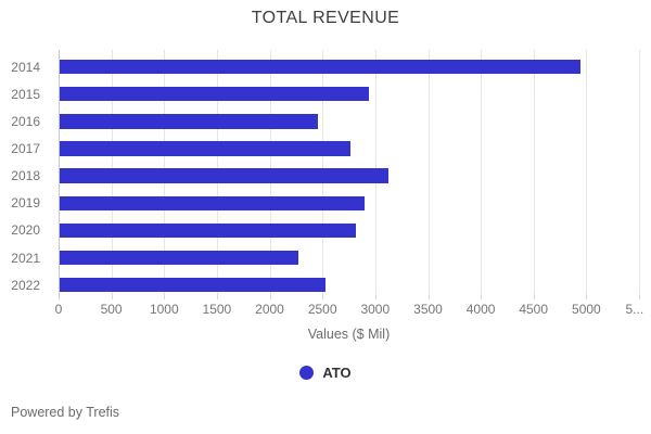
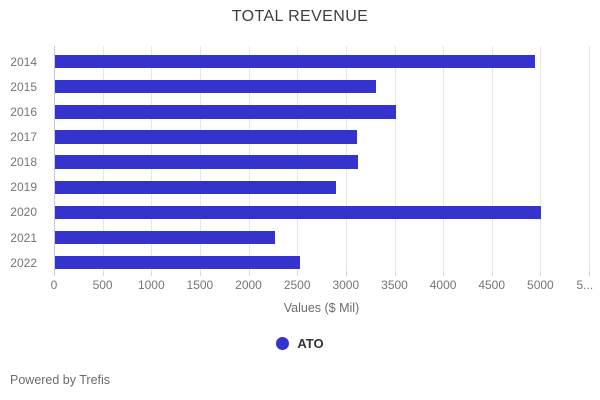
2015: 2900 -> 3300
2016: 2400 -> 3500
2017: 2800 -> 3100
2020: 2800 -> 5000
